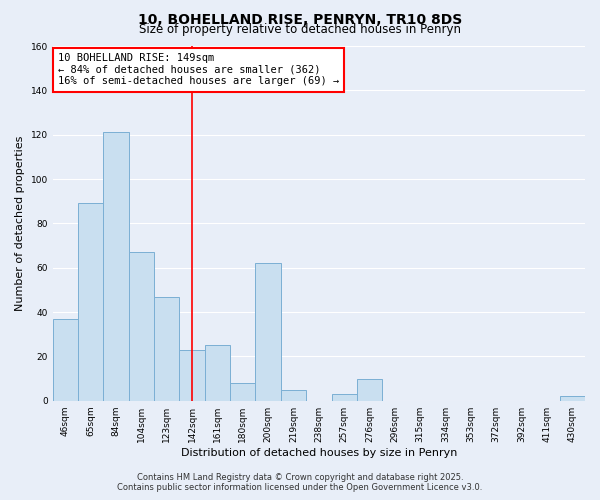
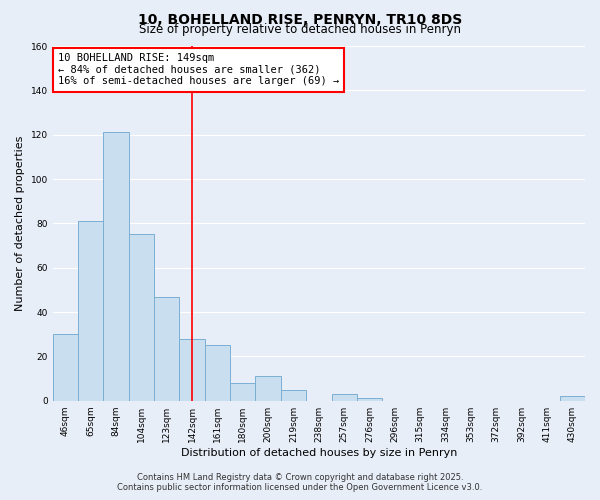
46sqm: 37 -> 30
65sqm: 89 -> 81
104sqm: 67 -> 75
142sqm: 23 -> 28
200sqm: 62 -> 11
276sqm: 10 -> 1
